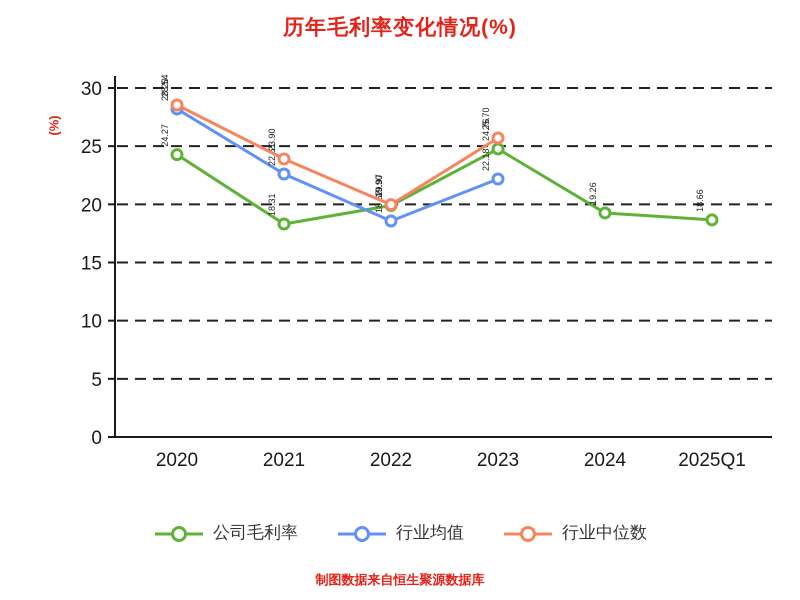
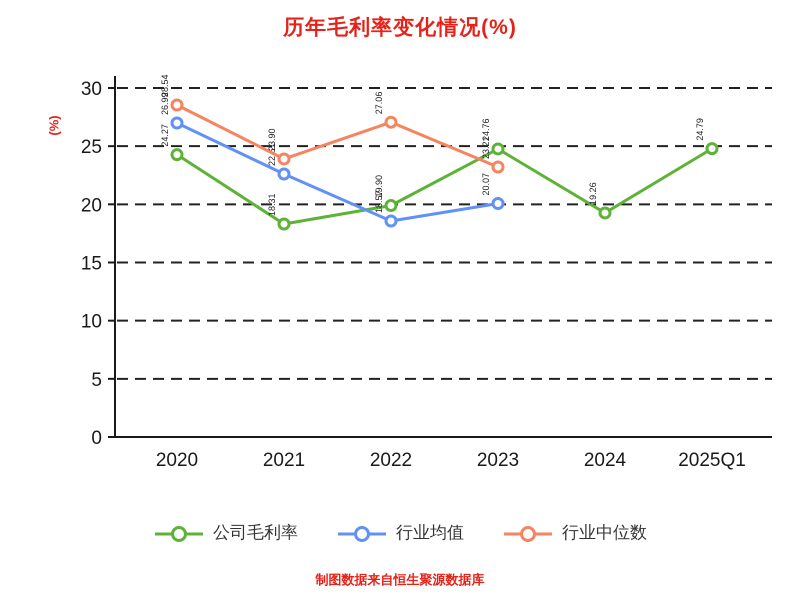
行业均值/2020: 28.20 -> 26.99
行业中位数/2022: 19.97 -> 27.06
行业均值/2023: 22.18 -> 20.07
行业中位数/2023: 25.70 -> 23.21
公司毛利率/2025Q1: 18.66 -> 24.79
